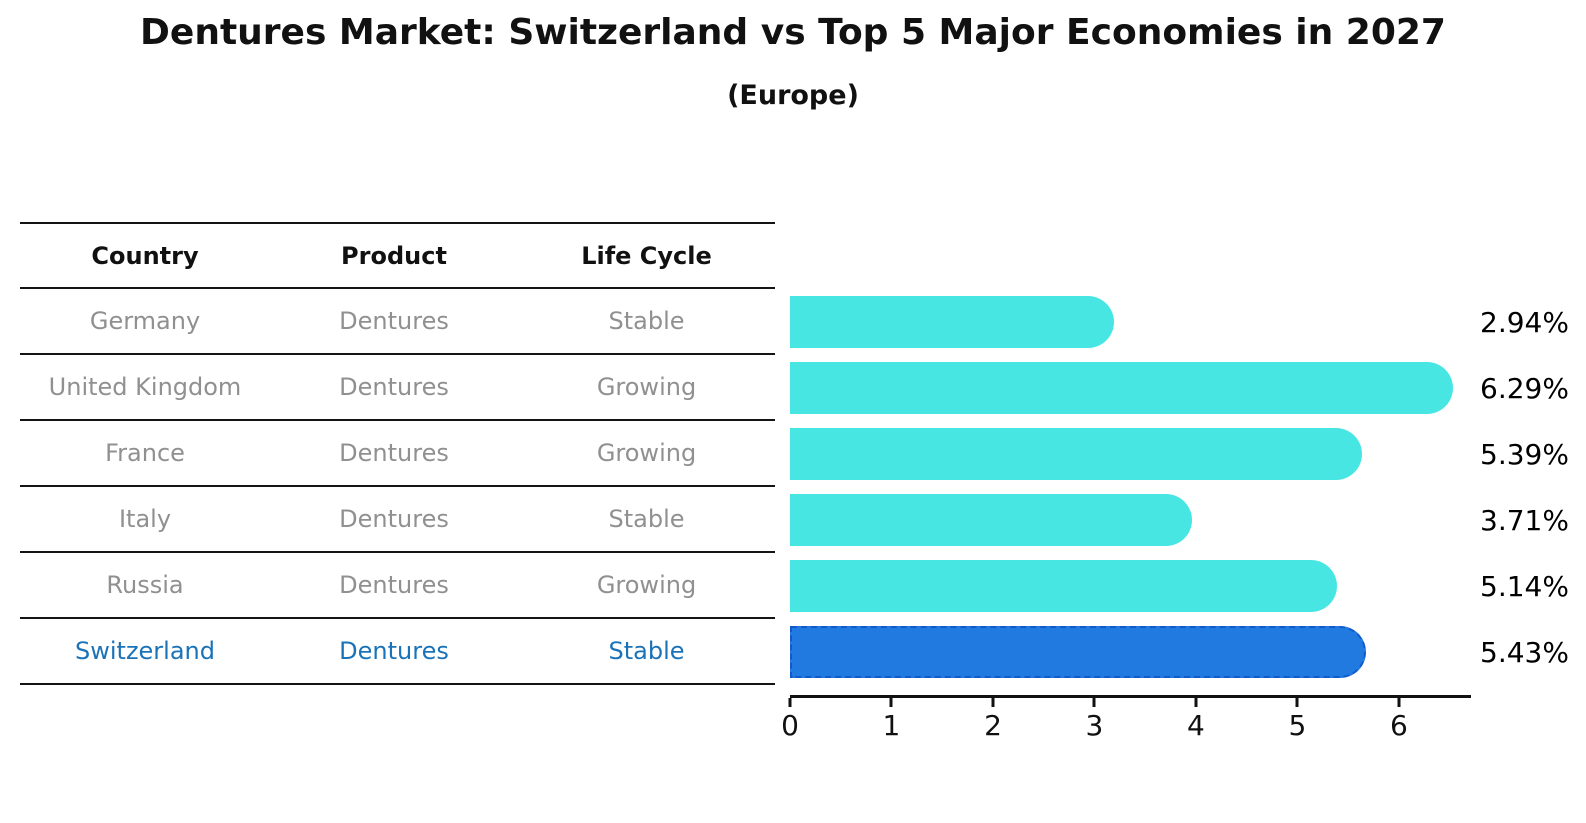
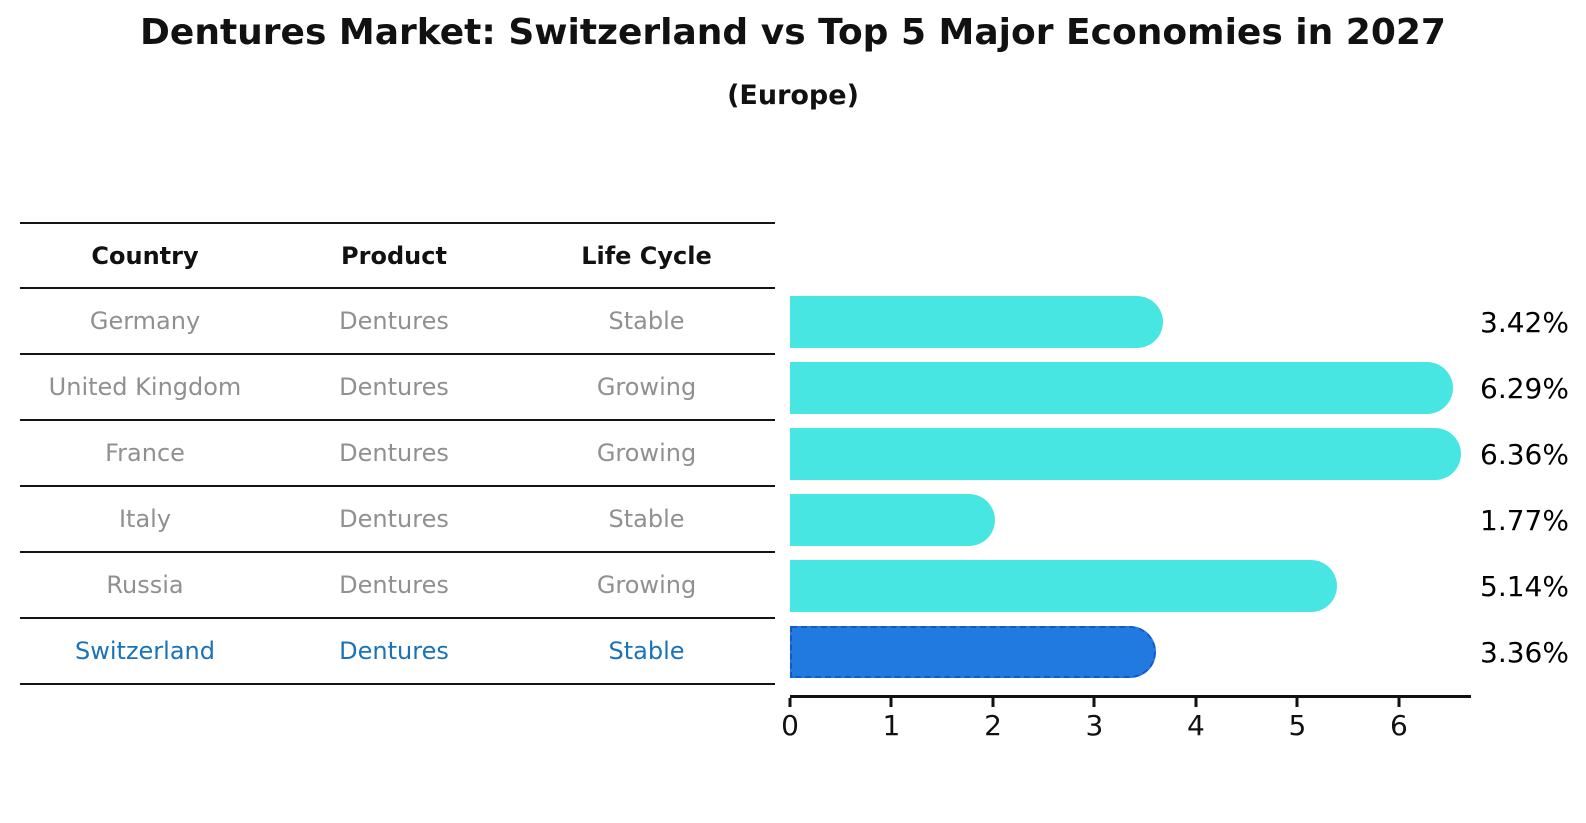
Germany: 2.94% -> 3.42%
France: 5.39% -> 6.36%
Italy: 3.71% -> 1.77%
Switzerland: 5.43% -> 3.36%
